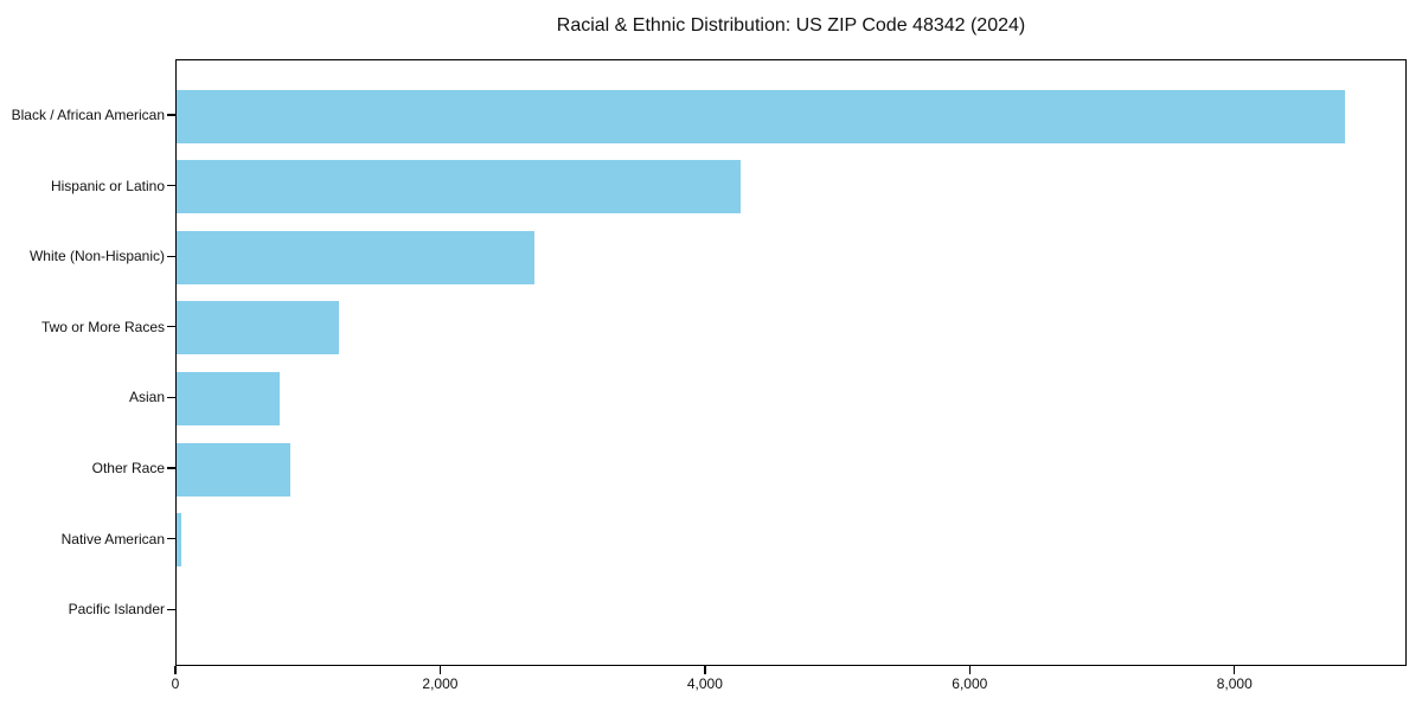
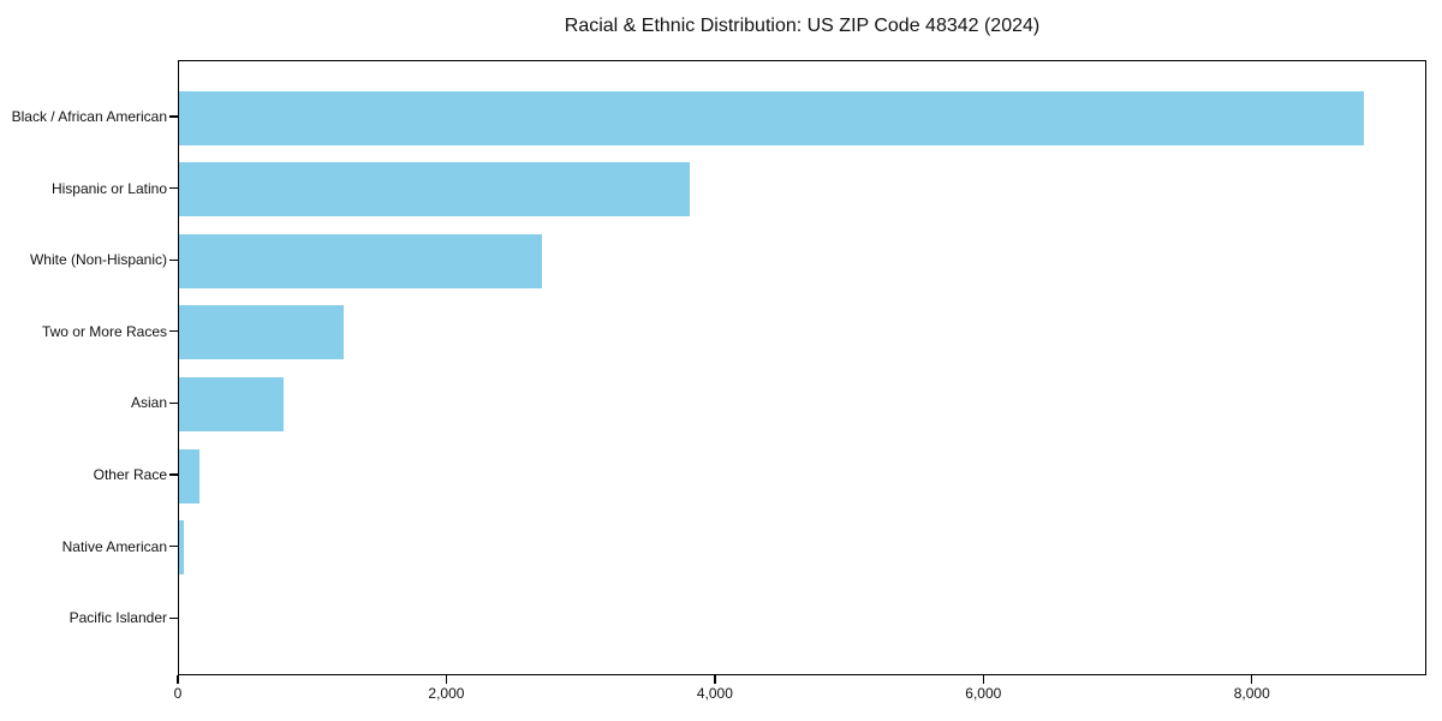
Hispanic or Latino: 4270 -> 3810
Other Race: 860 -> 150
